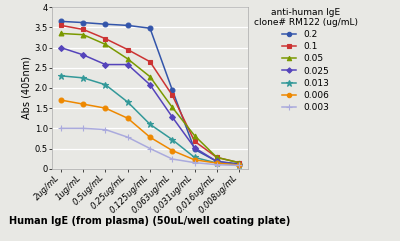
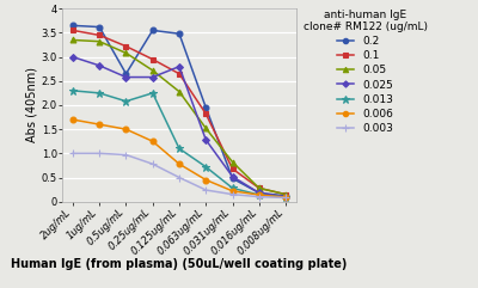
0.2/0.5ug/mL: 3.58 -> 2.65
0.013/0.25ug/mL: 1.65 -> 2.25
0.025/0.125ug/mL: 2.08 -> 2.80
